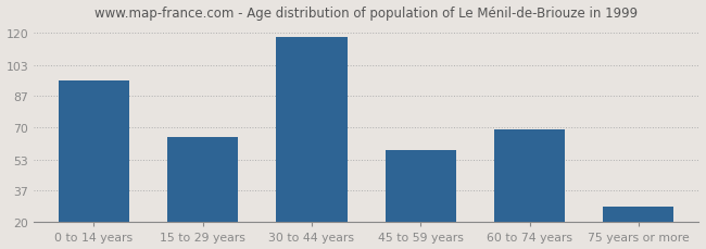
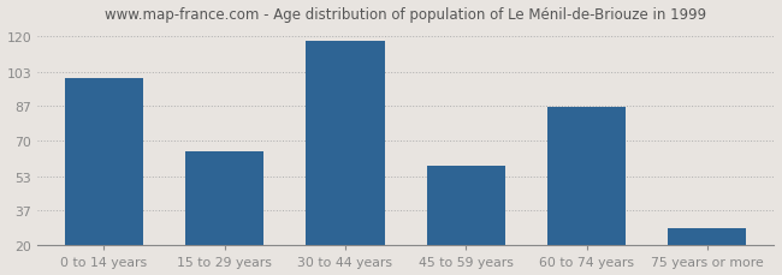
0 to 14 years: 95 -> 100
60 to 74 years: 69 -> 86
